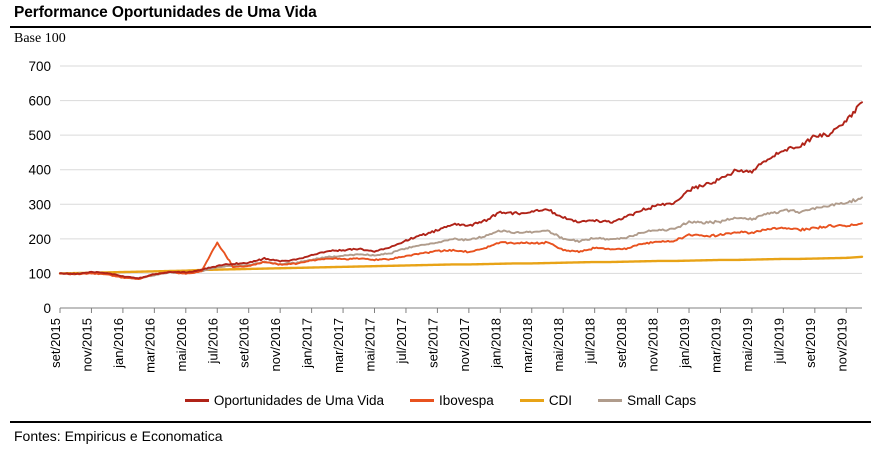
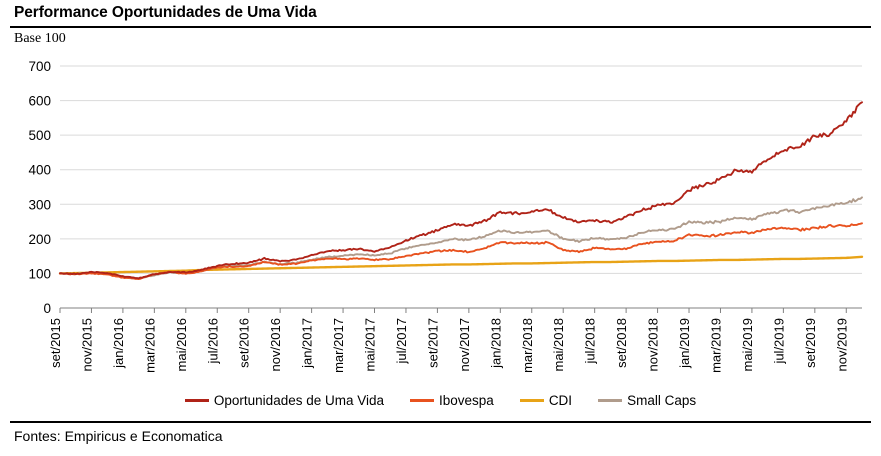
Ibovespa/jul/2016: 190 -> 120
